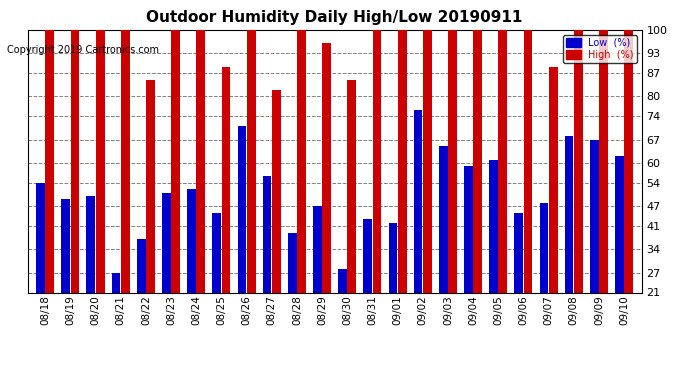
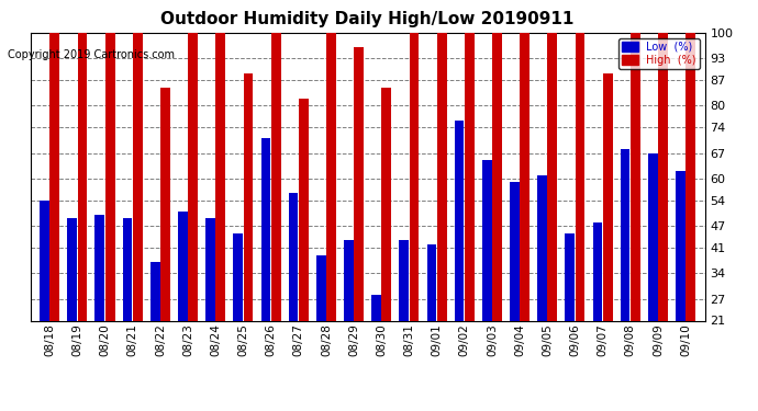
Low (%)/08/21: 27 -> 49
Low (%)/08/24: 52 -> 49
Low (%)/08/29: 47 -> 43
